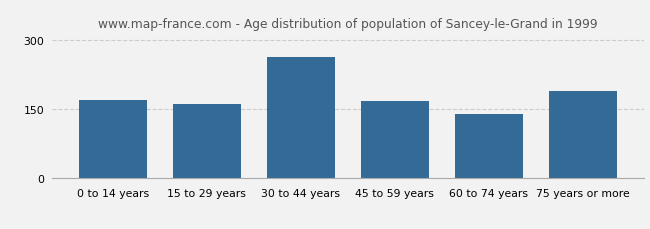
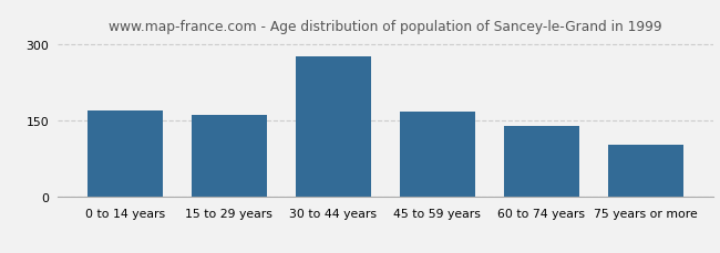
30 to 44 years: 265 -> 277
75 years or more: 190 -> 103
